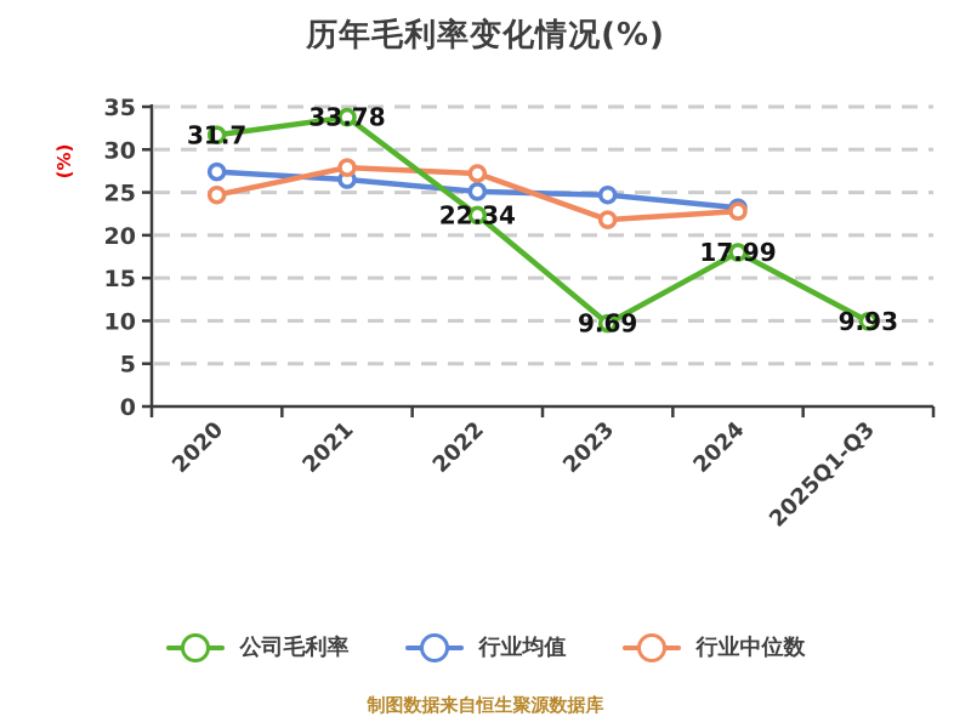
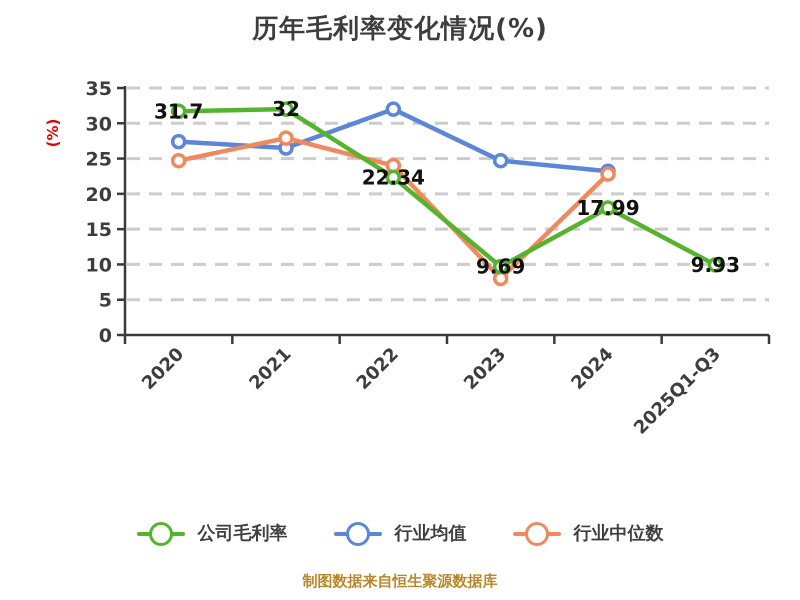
公司毛利率/2021: 33.78 -> 32
行业均值/2022: 25 -> 32
行业中位数/2022: 27 -> 24
行业中位数/2023: 22 -> 8
